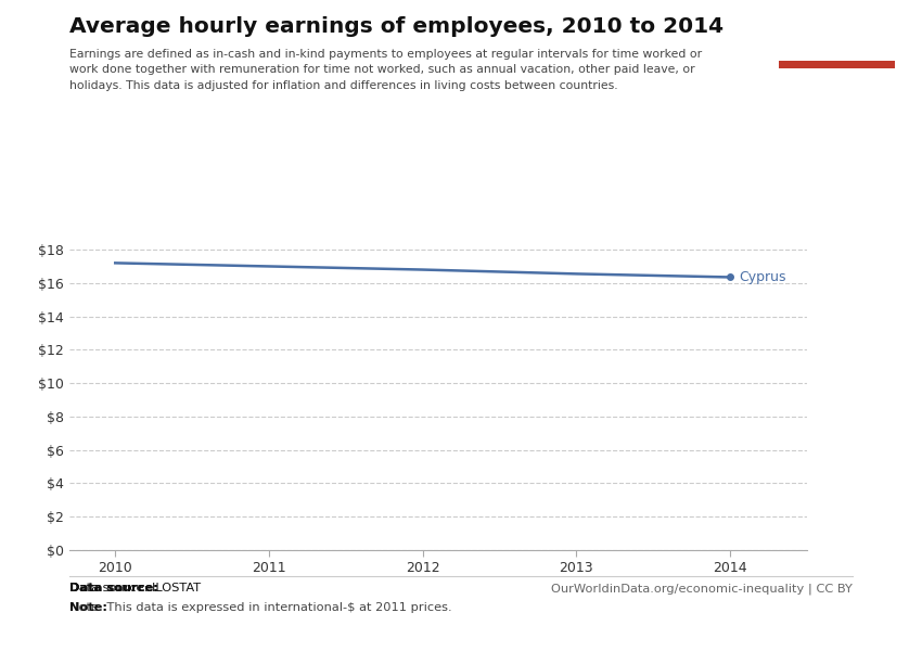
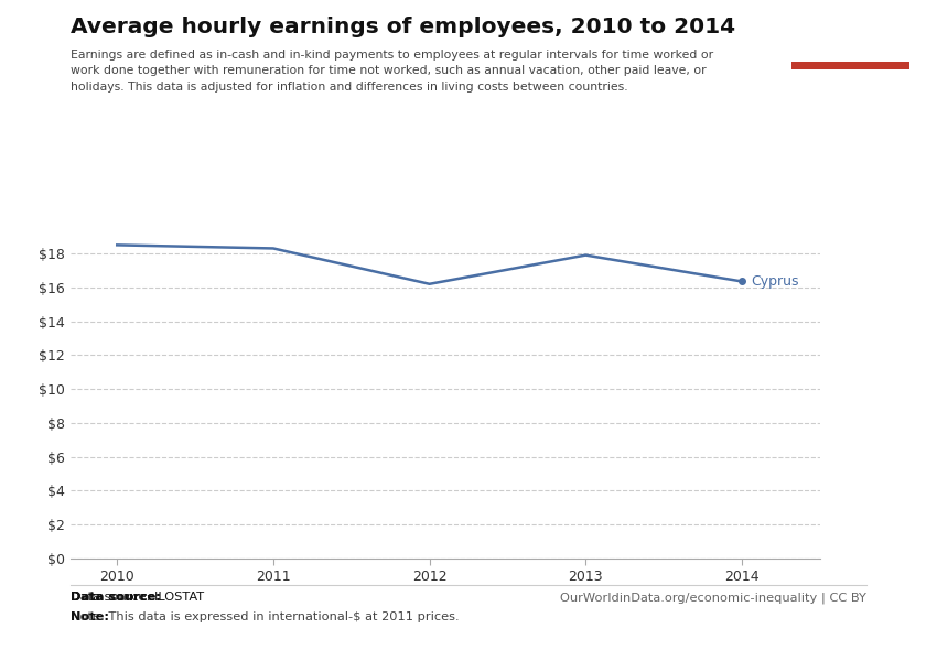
2010: $17.2 -> $18.5
2011: $17.0 -> $18.3
2012: $16.8 -> $16.2
2013: $16.6 -> $17.9
